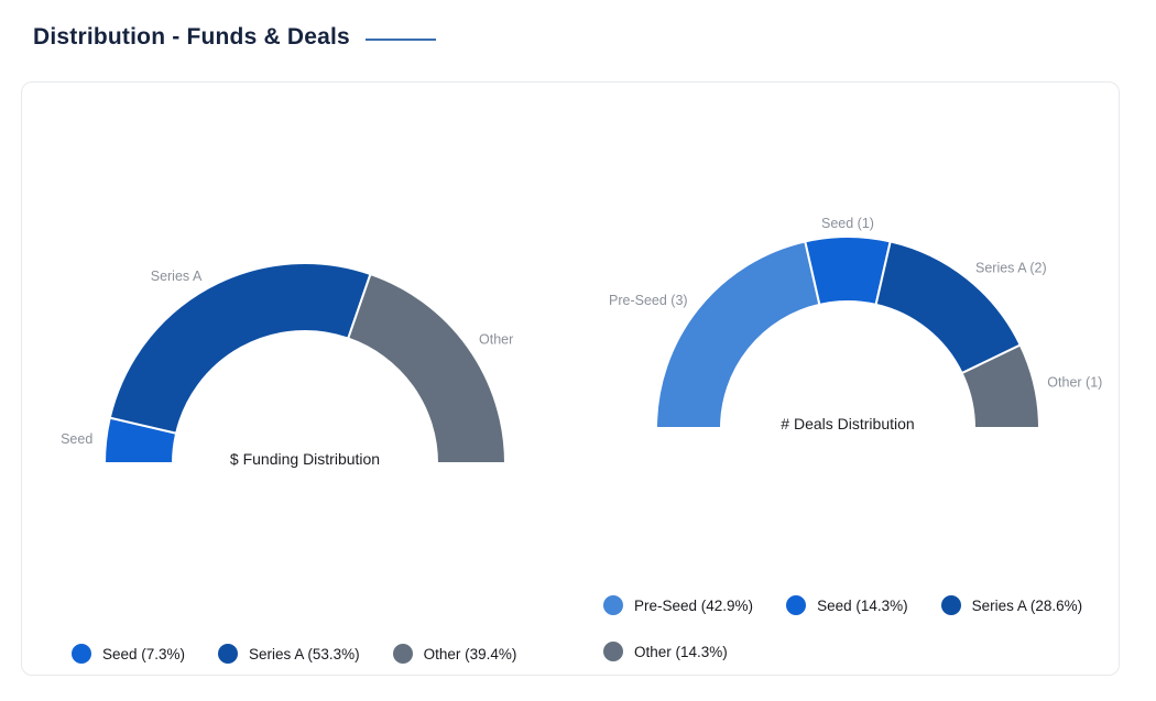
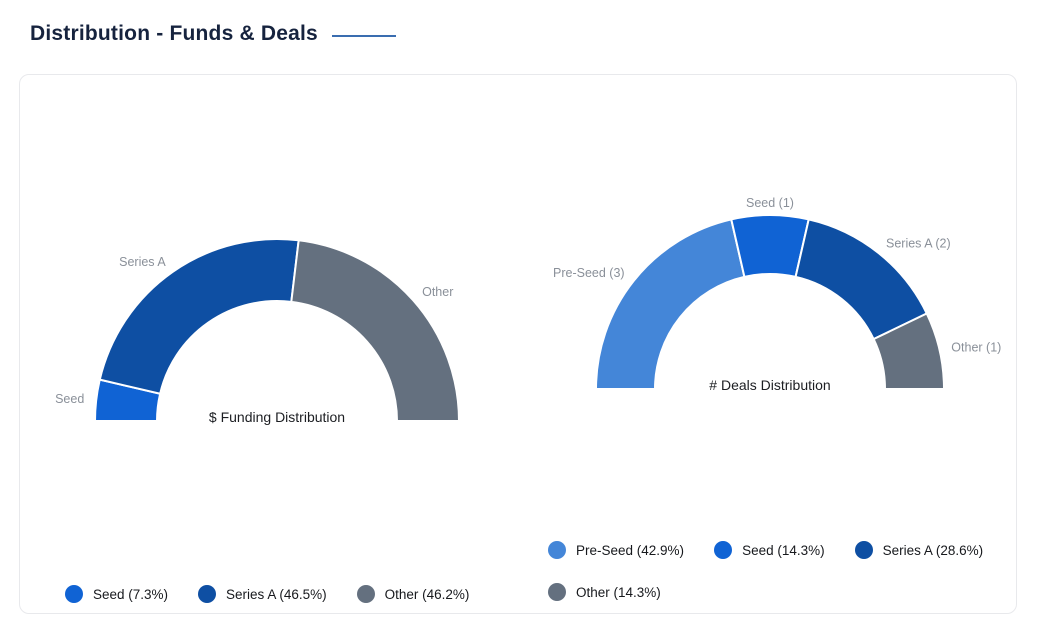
$ Funding Distribution/Series A: 53.3% -> 46.5%
$ Funding Distribution/Other: 39.4% -> 46.2%
